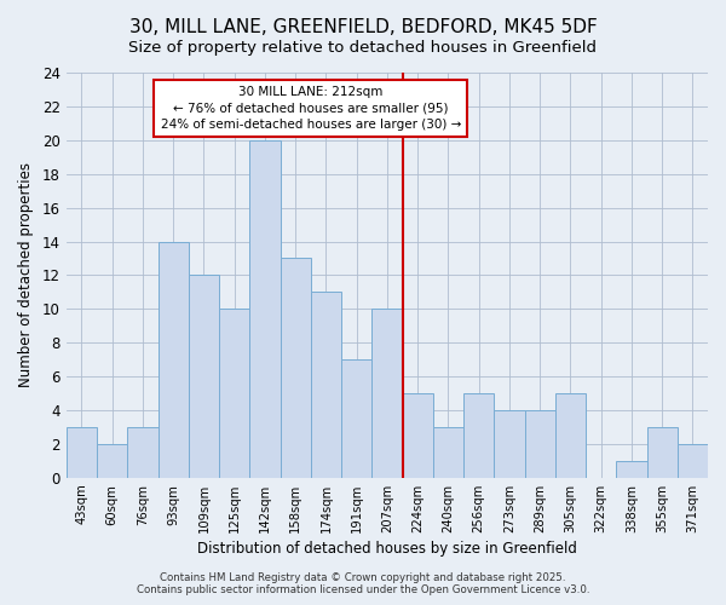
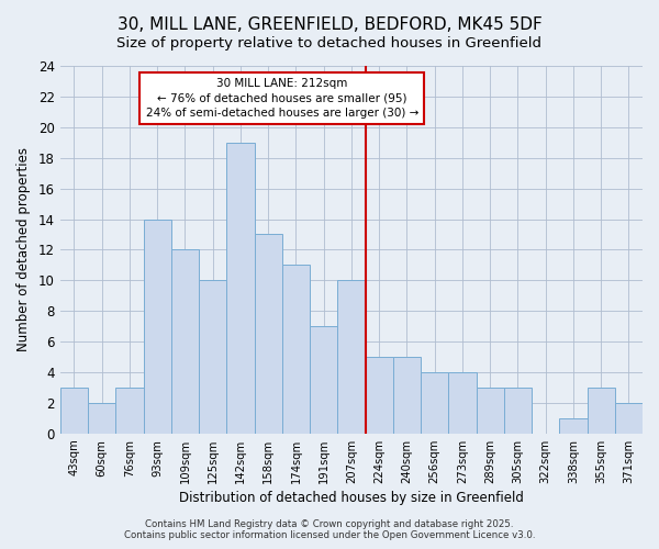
142sqm: 20 -> 19
240sqm: 3 -> 5
256sqm: 5 -> 4
289sqm: 4 -> 3
305sqm: 5 -> 3
